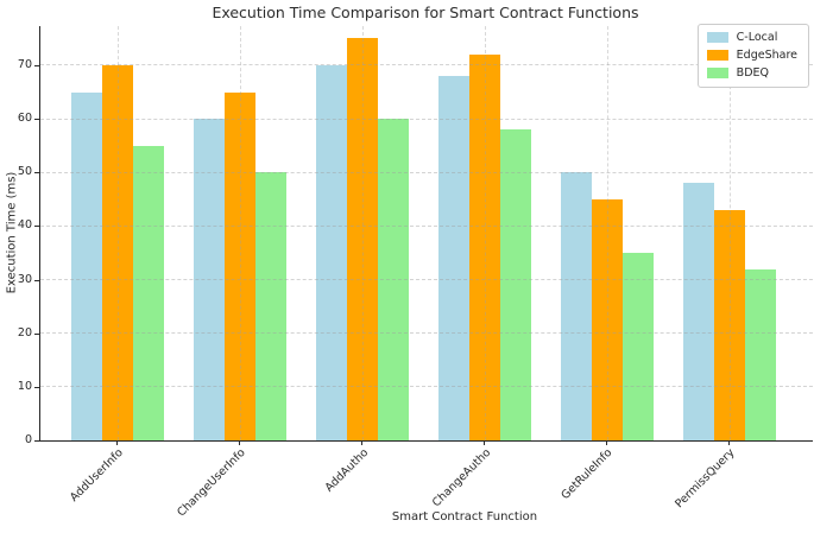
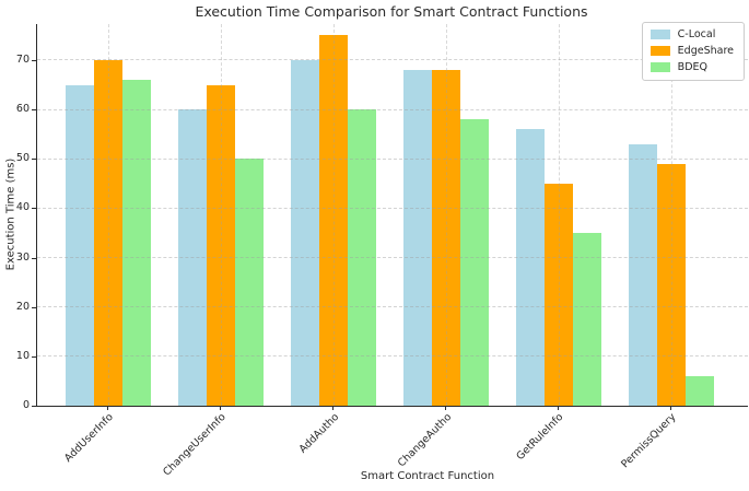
BDEQ/AddUserInfo: 55 -> 66
EdgeShare/ChangeAutho: 72 -> 68
C-Local/GetRuleInfo: 50 -> 56
C-Local/PermissQuery: 48 -> 53
EdgeShare/PermissQuery: 43 -> 49
BDEQ/PermissQuery: 32 -> 6
